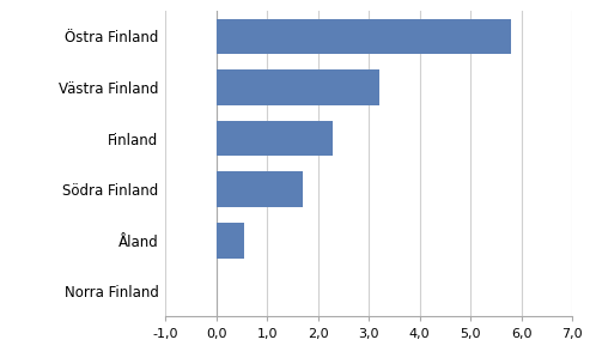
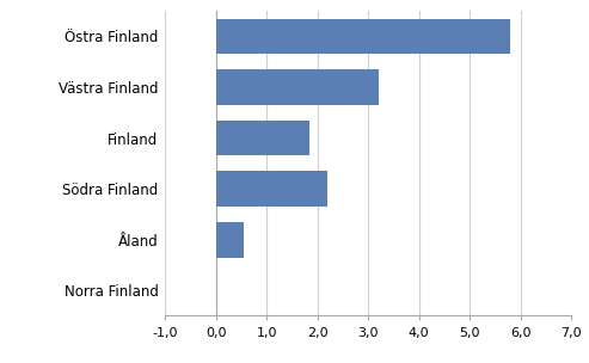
Finland: 2,30 -> 1,85
Södra Finland: 1,70 -> 2,20
